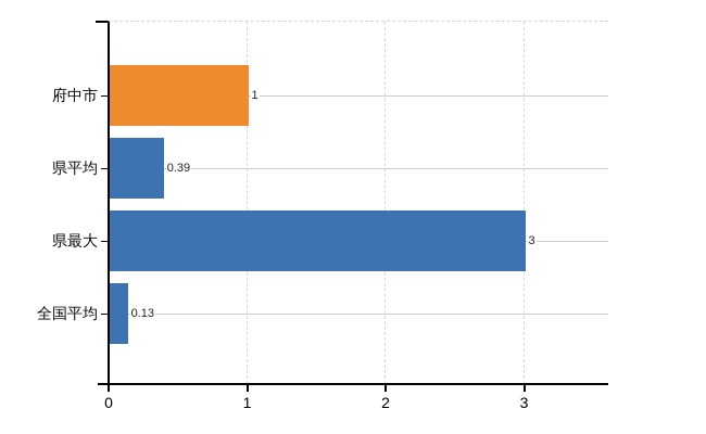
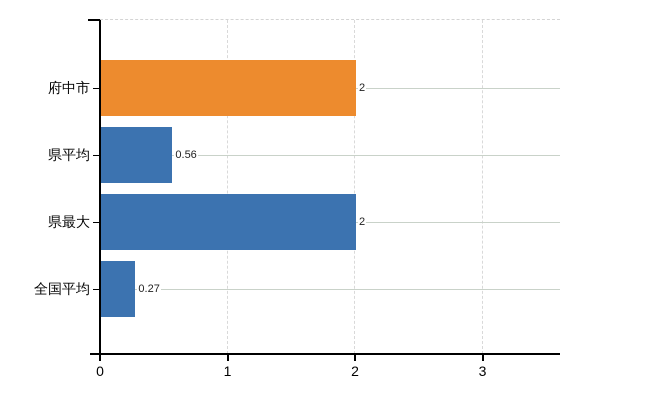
府中市: 1 -> 2
県平均: 0.39 -> 0.56
県最大: 3 -> 2
全国平均: 0.13 -> 0.27
